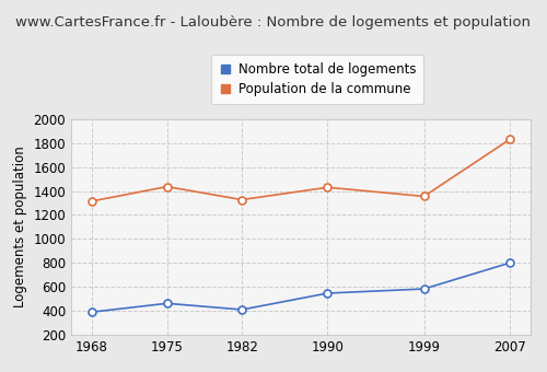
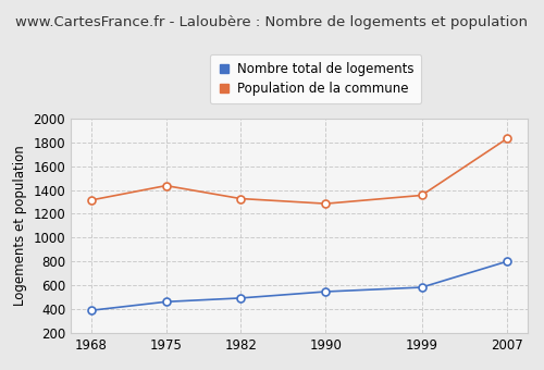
Nombre total de logements/1982: 410 -> 490
Population de la commune/1990: 1430 -> 1280
